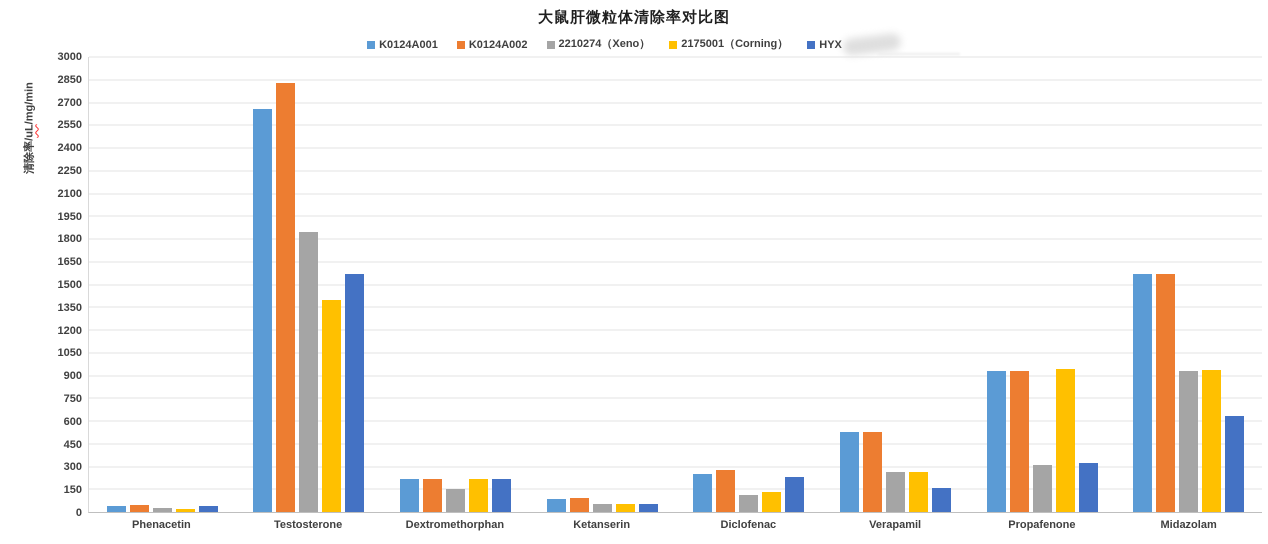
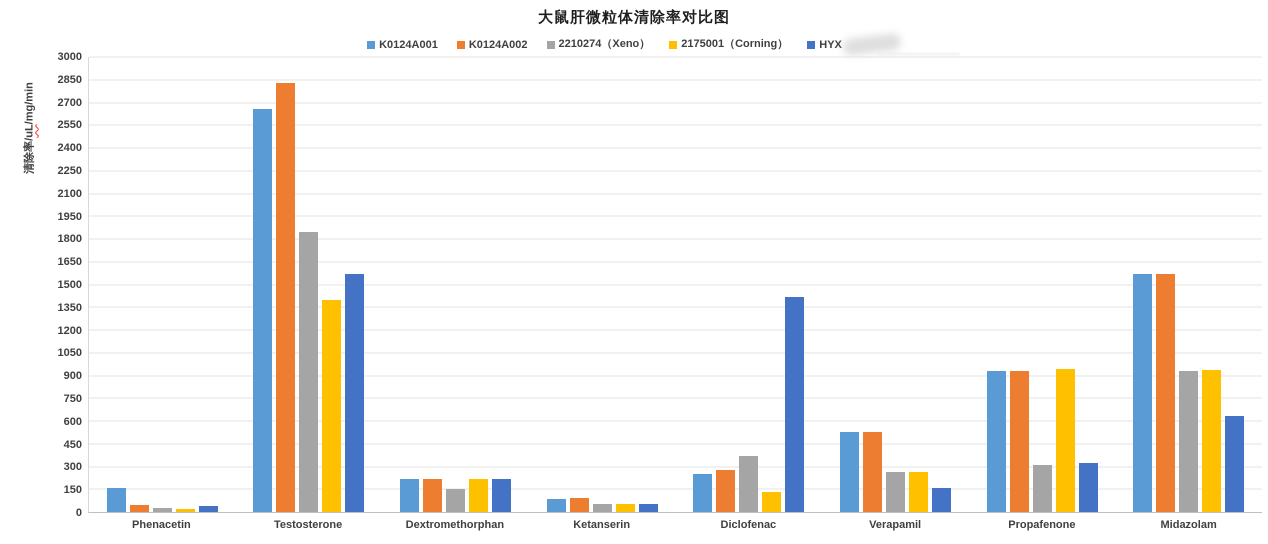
K0124A001/Phenacetin: 40 -> 160
2210274（Xeno）/Diclofenac: 120 -> 370
HYX/Diclofenac: 230 -> 1420
